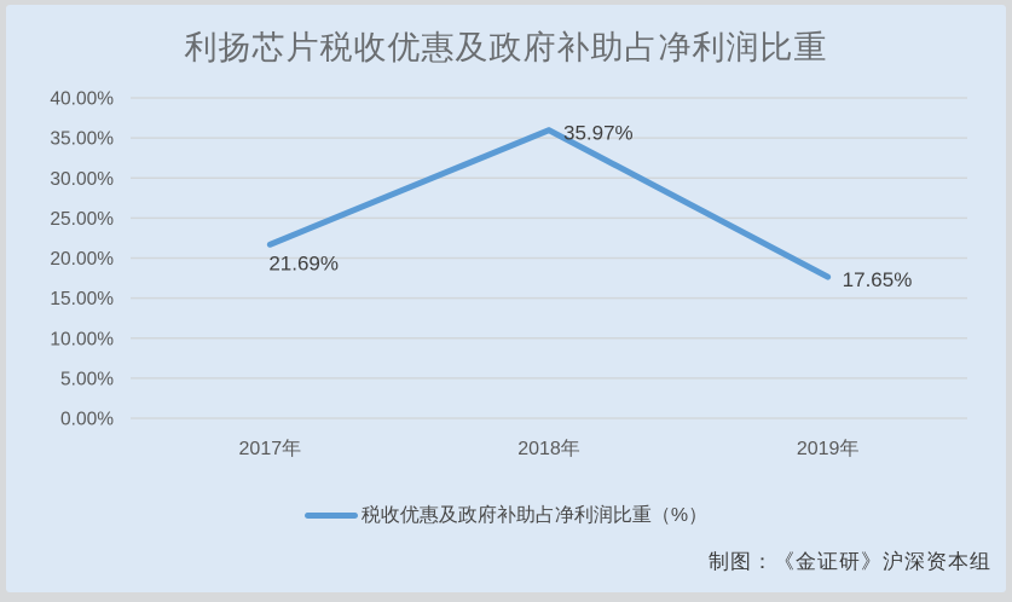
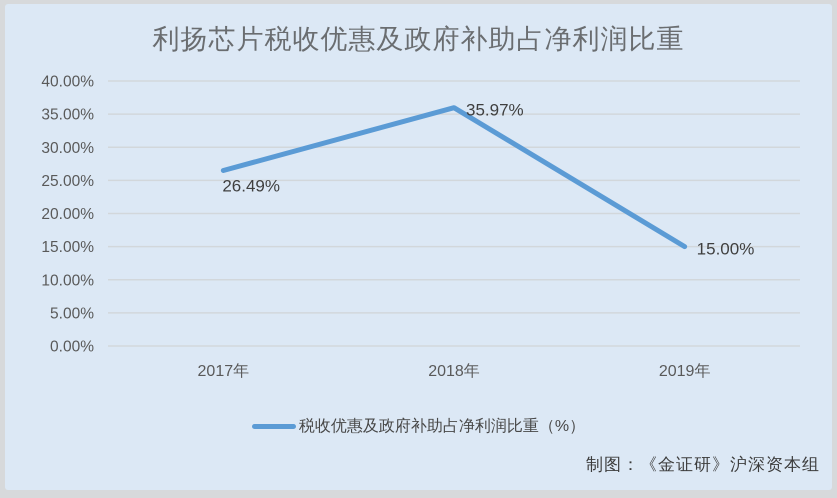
2017年: 21.69% -> 26.49%
2019年: 17.65% -> 15.00%
